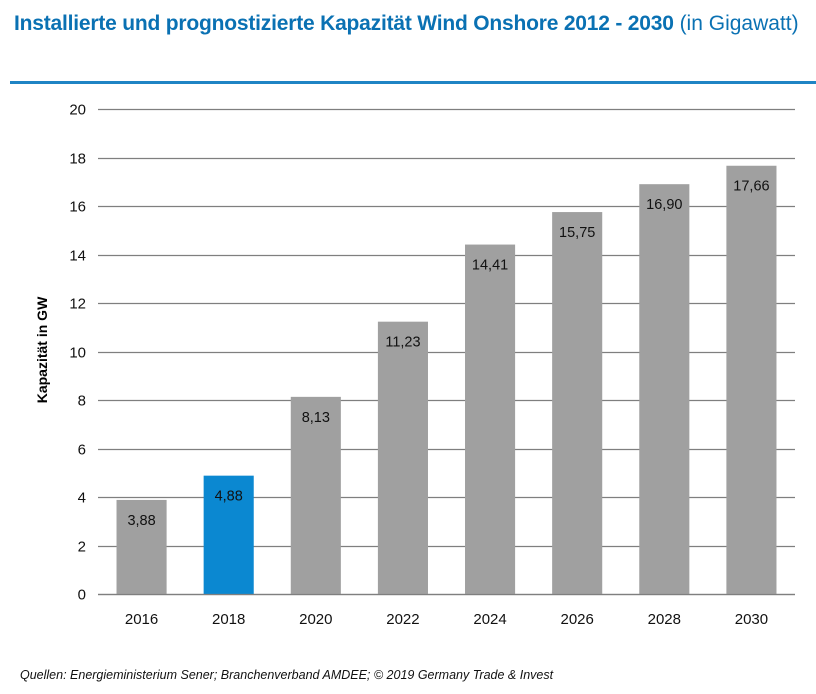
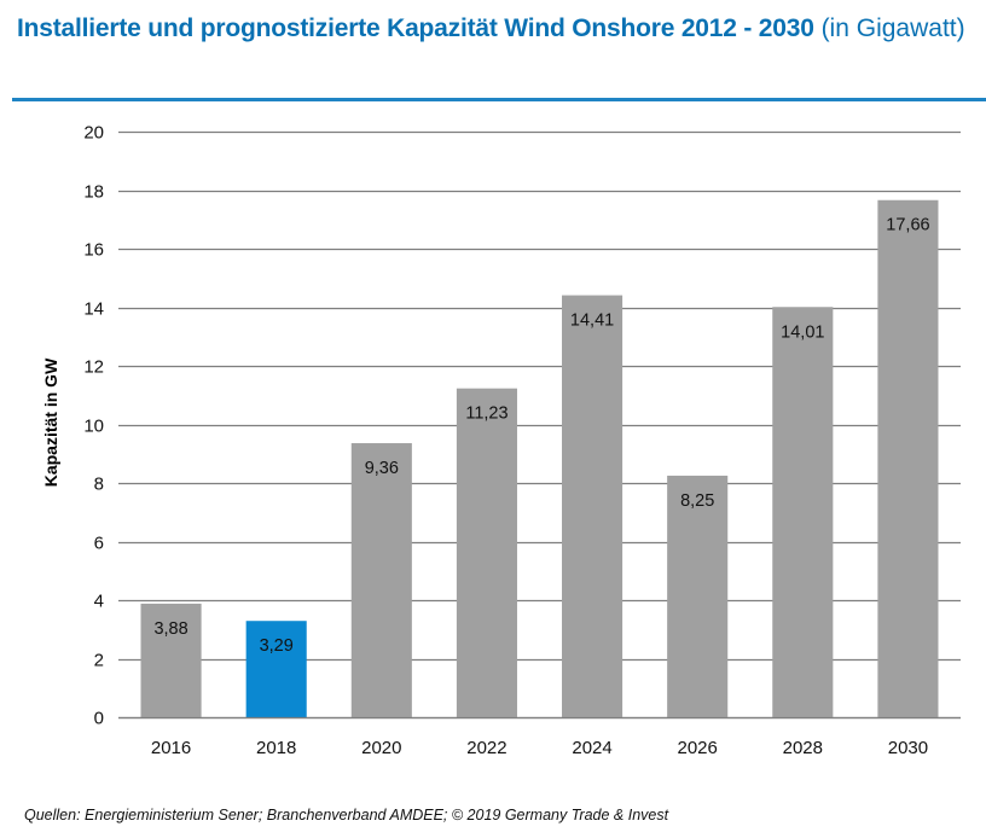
2018: 4,88 -> 3,29
2020: 8,13 -> 9,36
2026: 15,75 -> 8,25
2028: 16,90 -> 14,01
